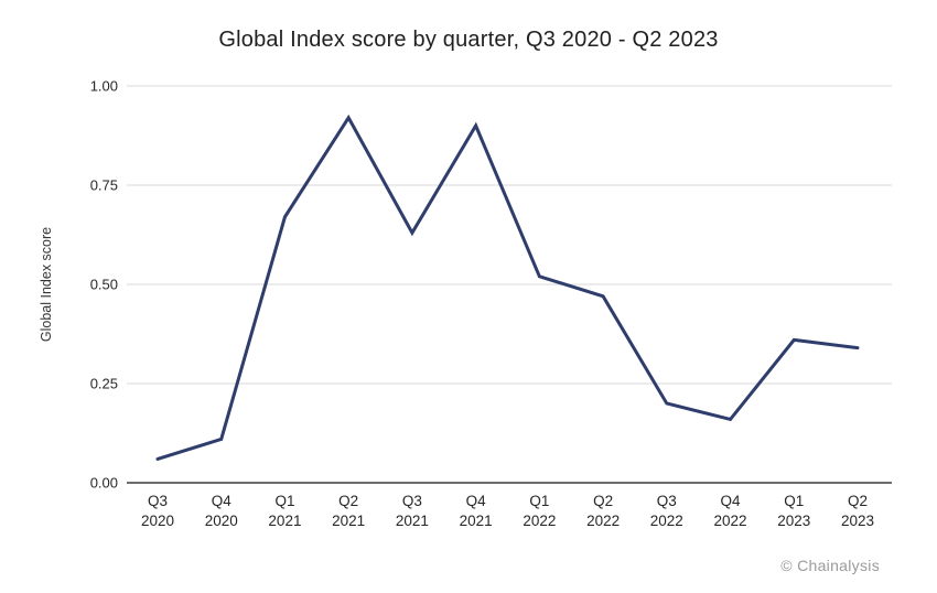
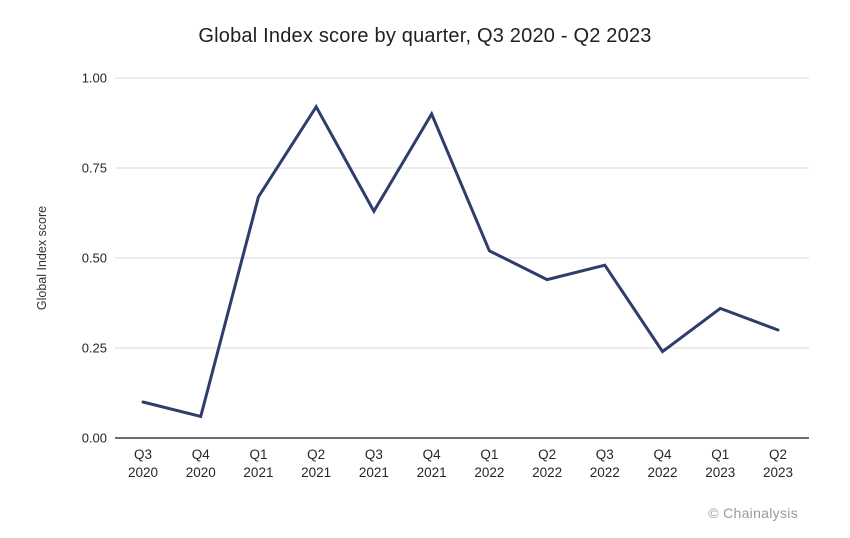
Q3 2020: 0.06 -> 0.10
Q4 2020: 0.11 -> 0.06
Q2 2022: 0.47 -> 0.44
Q3 2022: 0.20 -> 0.48
Q4 2022: 0.16 -> 0.24
Q2 2023: 0.34 -> 0.30
